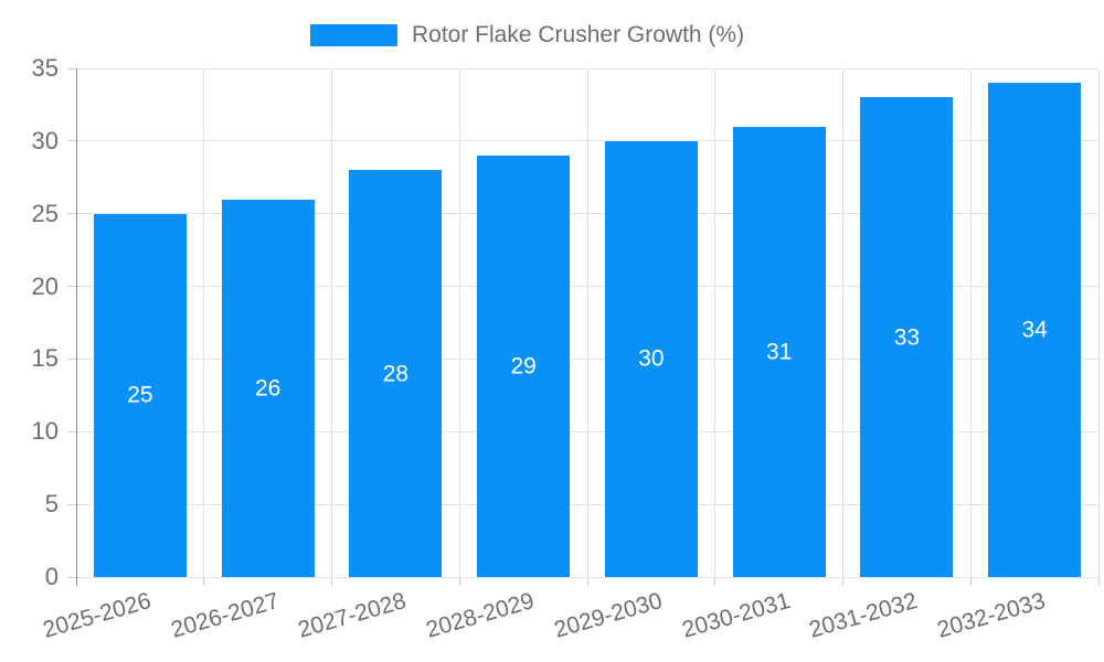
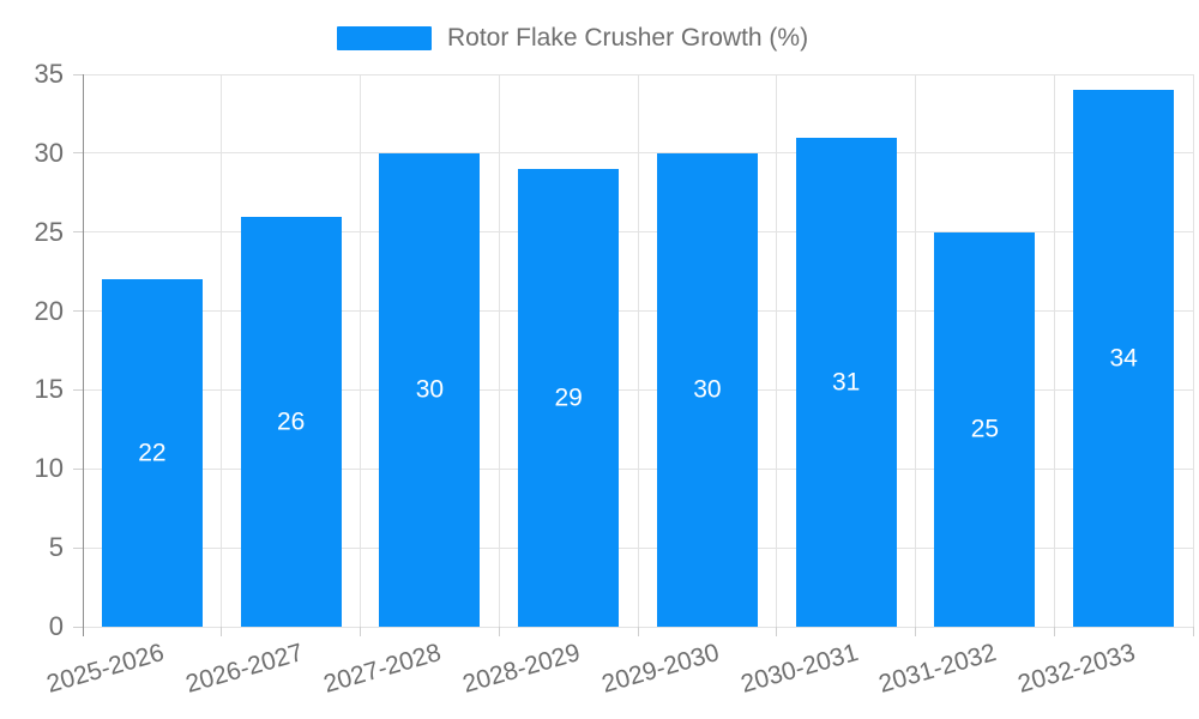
2025-2026: 25 -> 22
2027-2028: 28 -> 30
2031-2032: 33 -> 25
